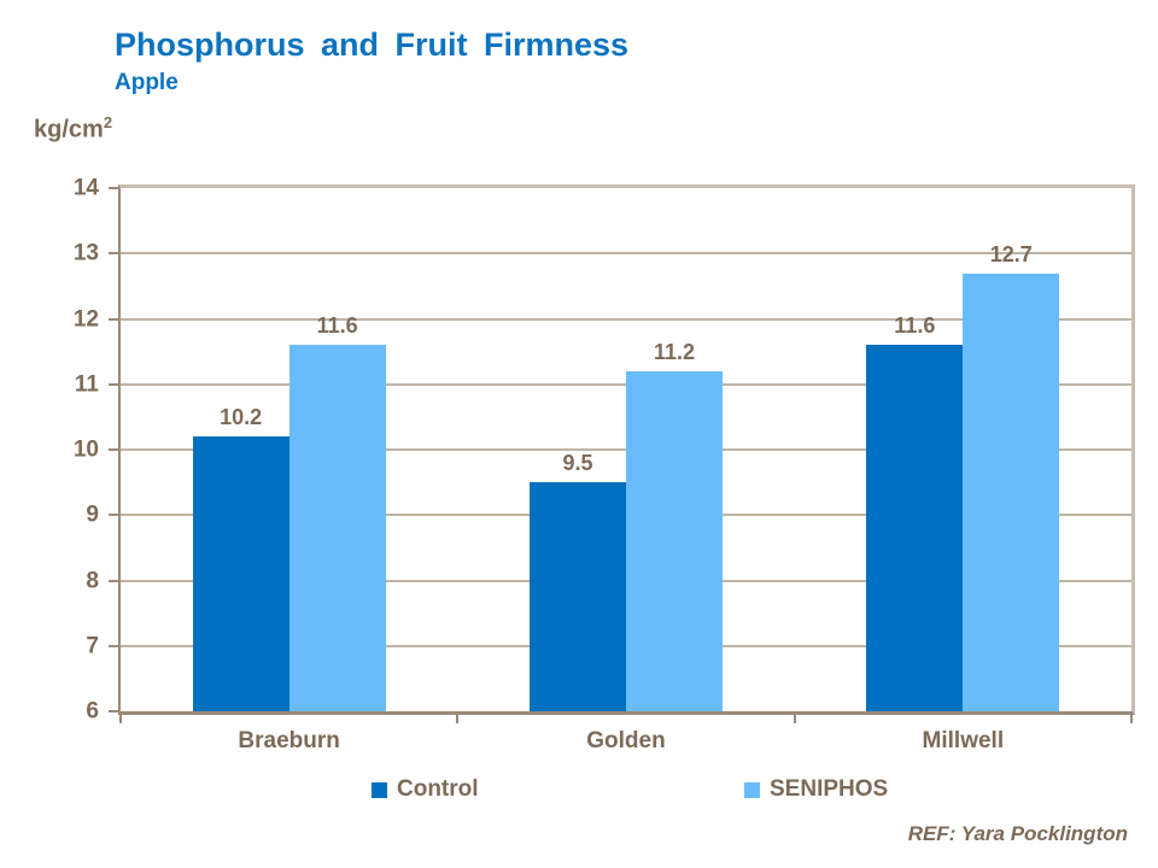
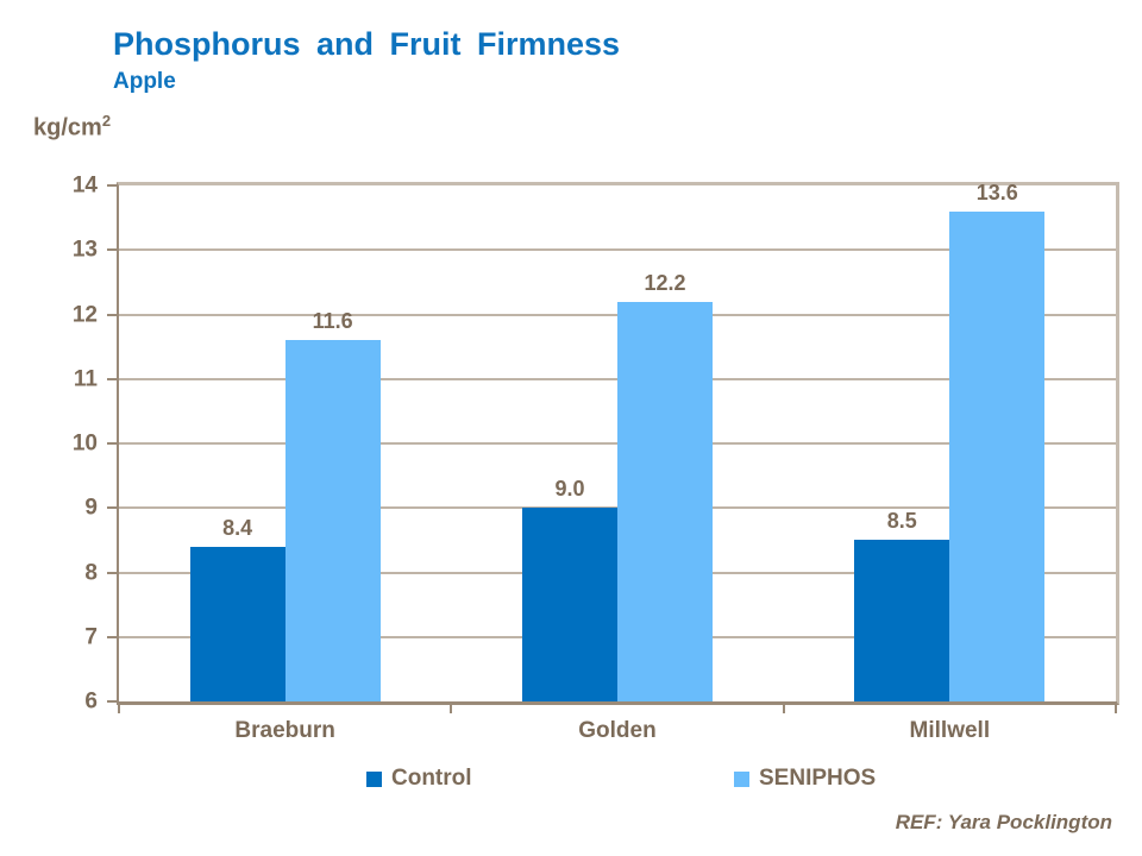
Control/Braeburn: 10.2 -> 8.4
Control/Golden: 9.5 -> 9.0
SENIPHOS/Golden: 11.2 -> 12.2
Control/Millwell: 11.6 -> 8.5
SENIPHOS/Millwell: 12.7 -> 13.6
